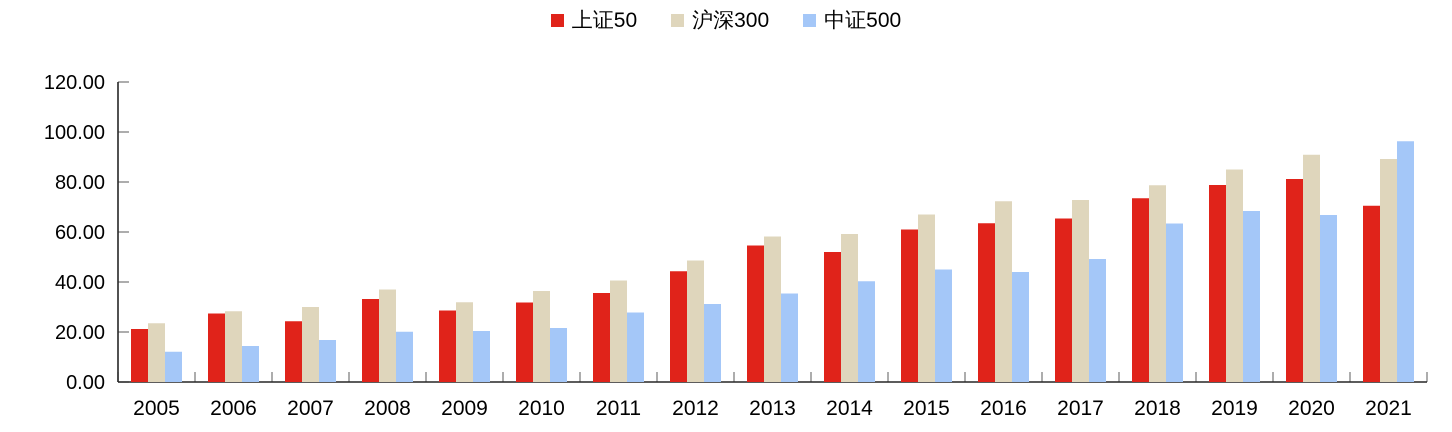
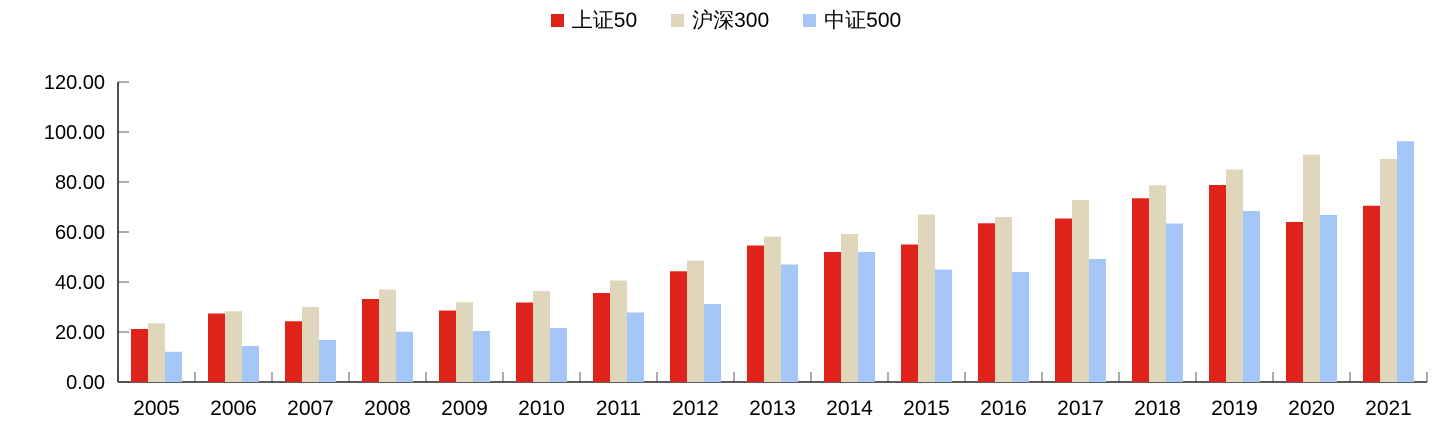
中证500/2013: 35 -> 47
中证500/2014: 40 -> 52
上证50/2015: 61 -> 55
沪深300/2016: 72 -> 66
上证50/2020: 81 -> 64
